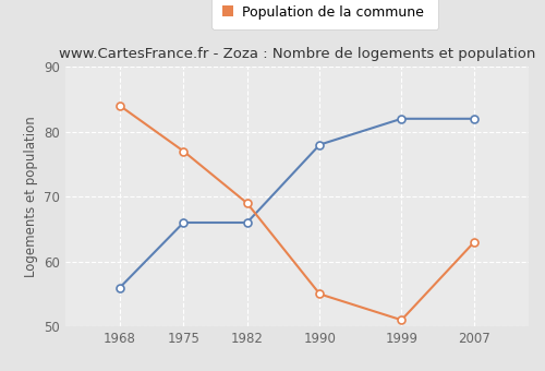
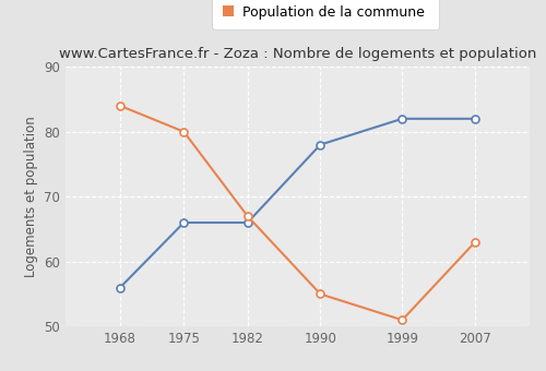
Population de la commune/1975: 77 -> 80
Population de la commune/1982: 69 -> 67
